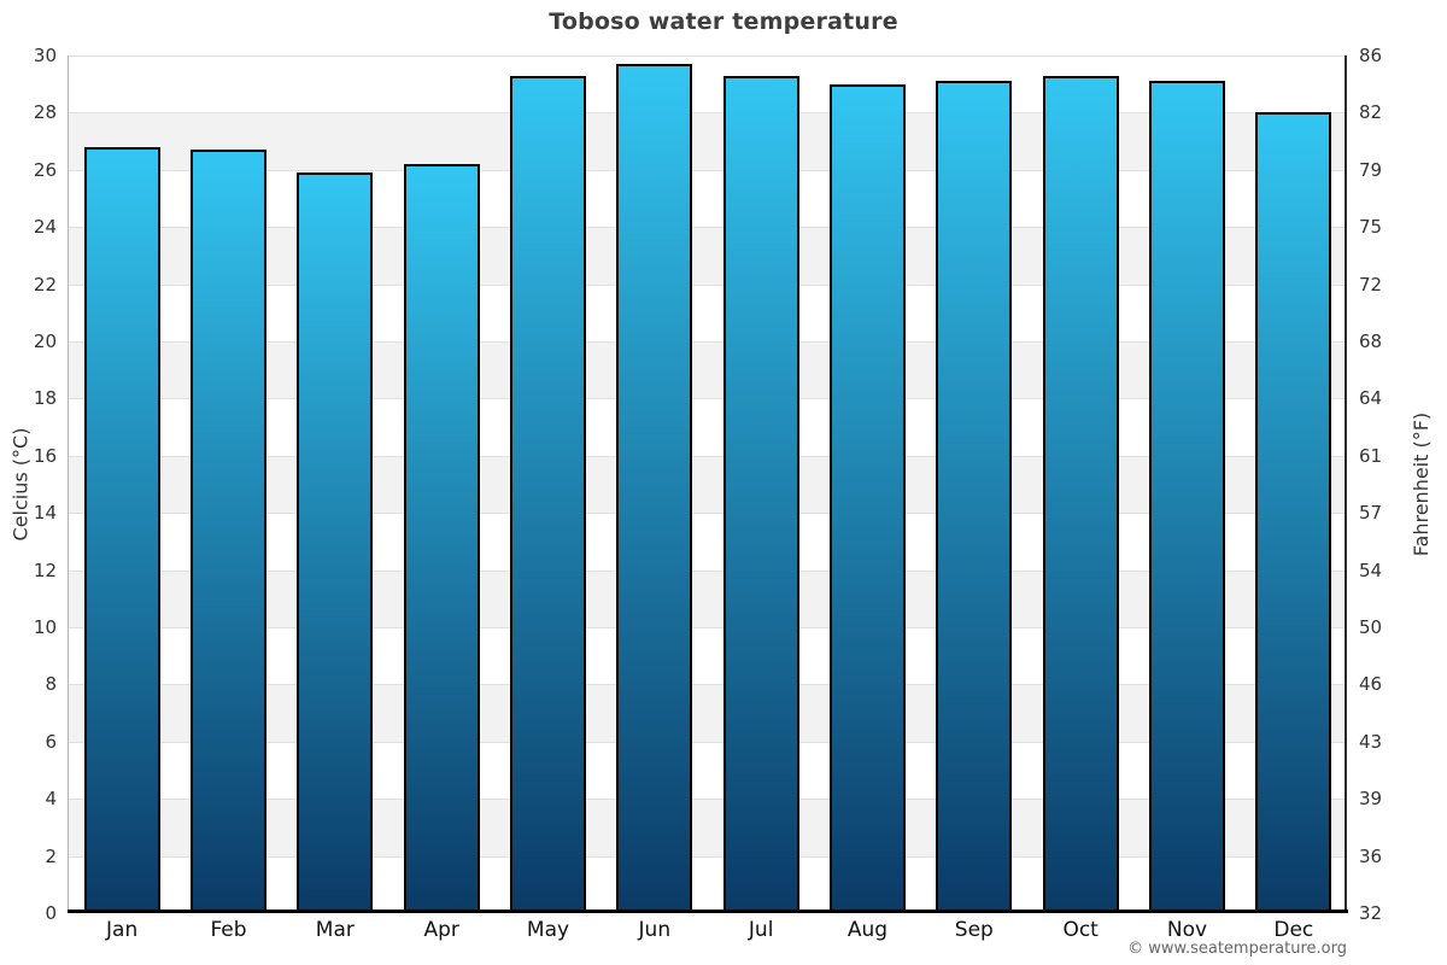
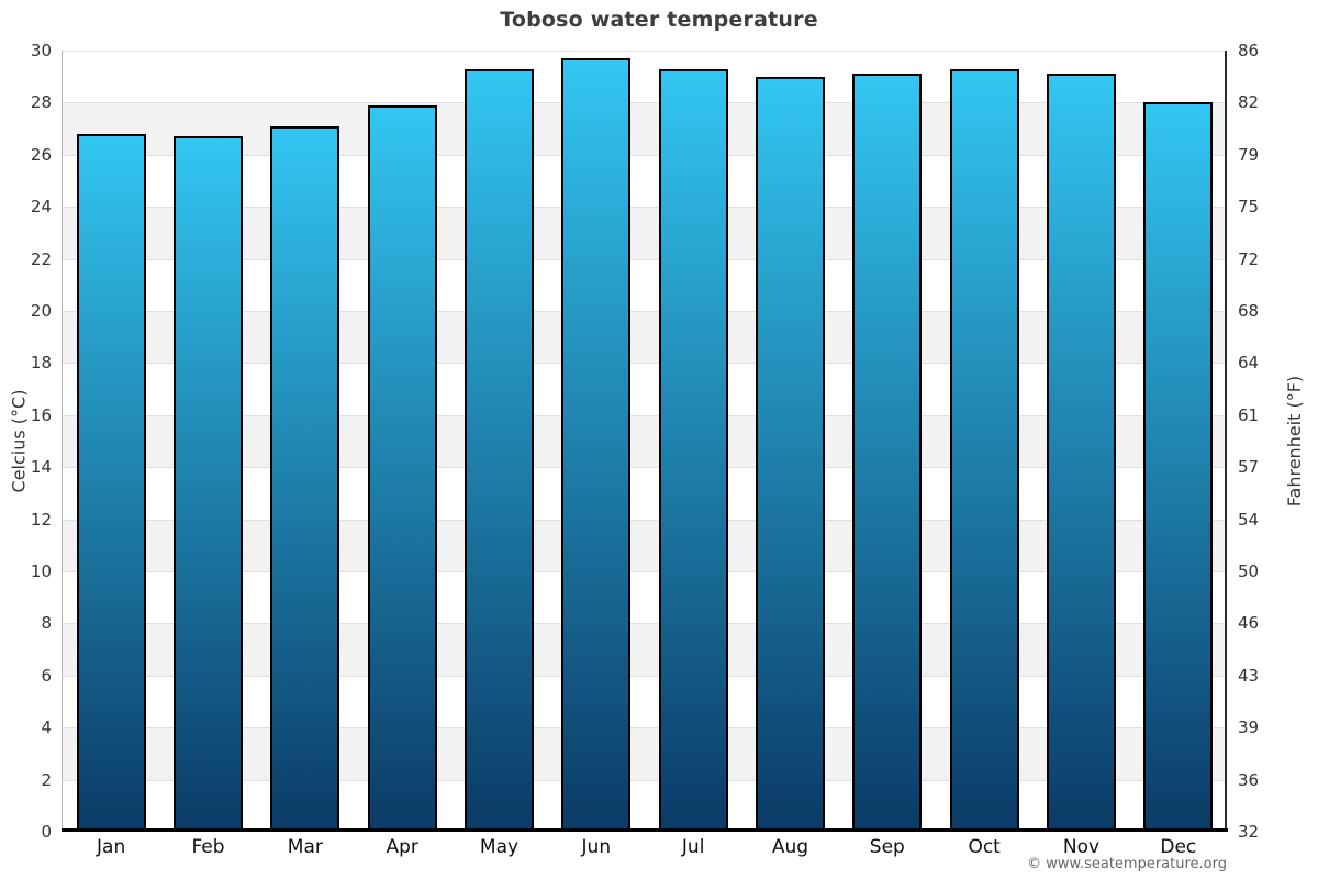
Mar: 25.9 -> 27.1
Apr: 26.2 -> 27.9
